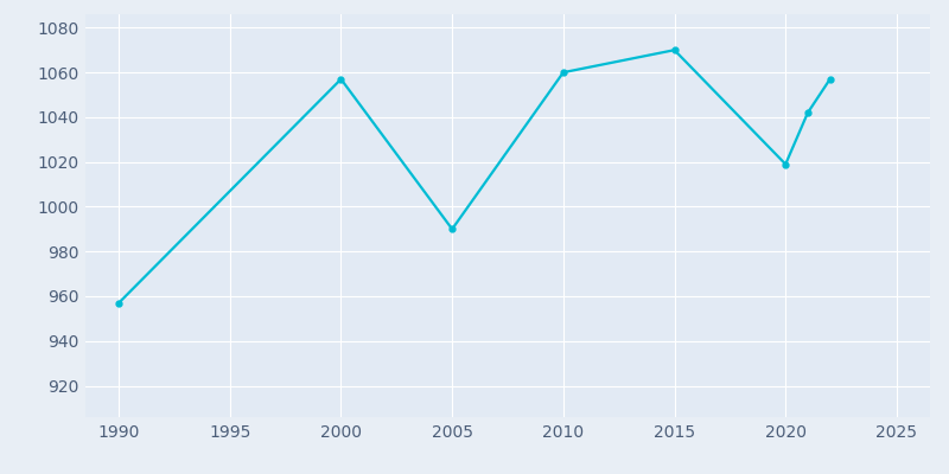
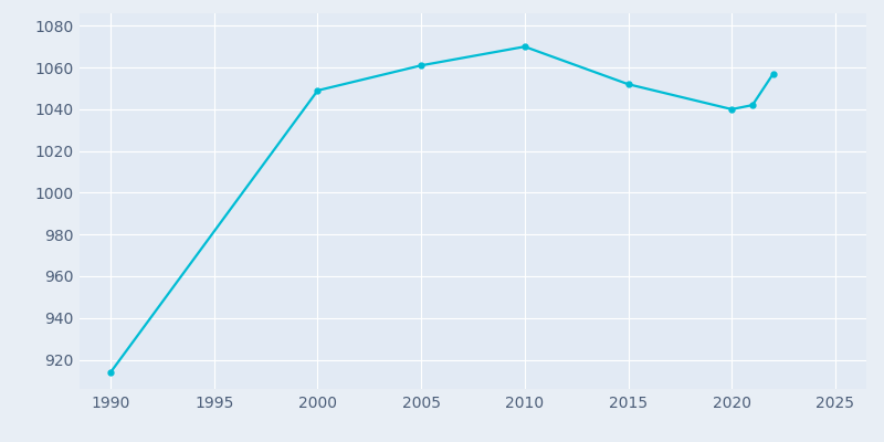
1990: 957 -> 914
2000: 1057 -> 1049
2005: 990 -> 1061
2010: 1060 -> 1070
2015: 1070 -> 1052
2020: 1019 -> 1040
